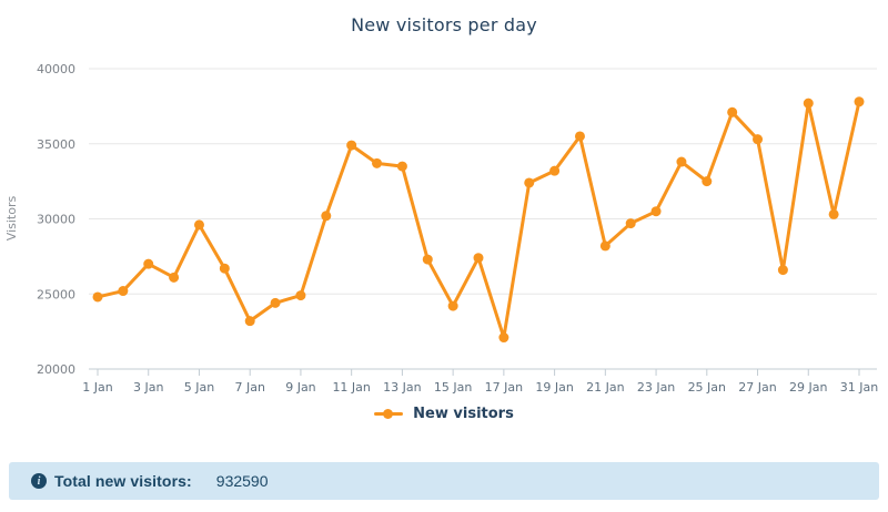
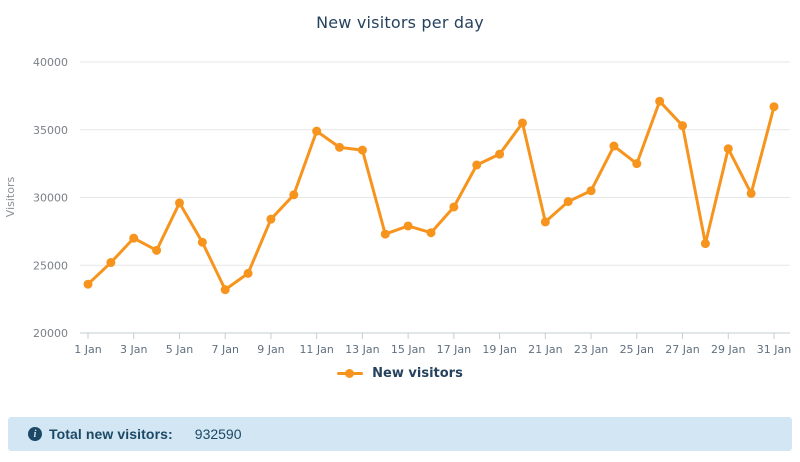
1 Jan: 24800 -> 23600
9 Jan: 24900 -> 28400
15 Jan: 24200 -> 27900
17 Jan: 22100 -> 29300
29 Jan: 37700 -> 33600
31 Jan: 37800 -> 36700
